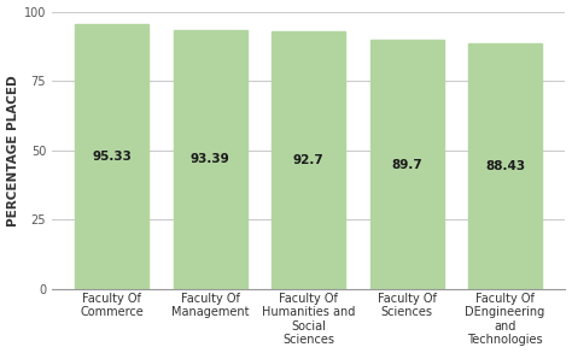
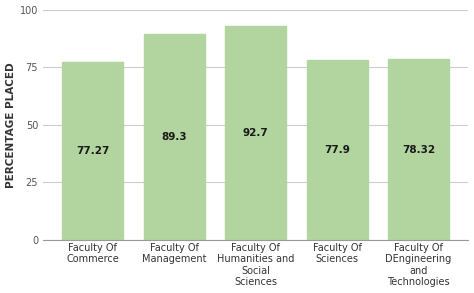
Faculty Of Commerce: 95.33 -> 77.27
Faculty Of Management: 93.39 -> 89.3
Faculty Of Sciences: 89.7 -> 77.9
Faculty Of DEngineering and Technologies: 88.43 -> 78.32
